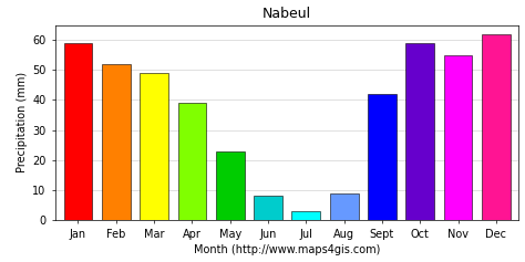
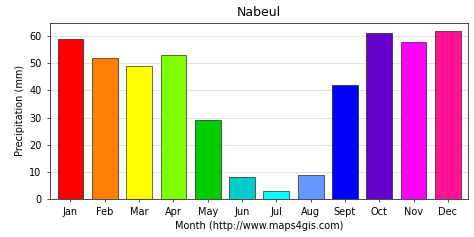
Apr: 39 -> 53
May: 23 -> 29
Oct: 59 -> 61
Nov: 55 -> 58
